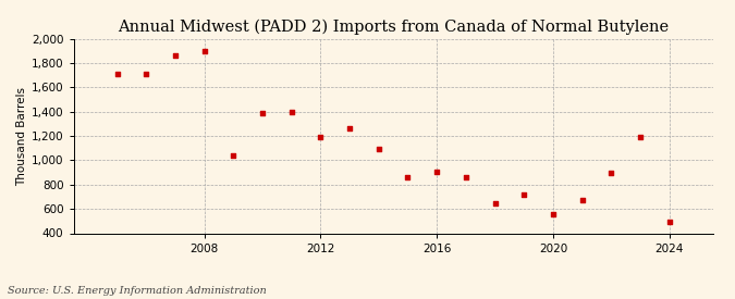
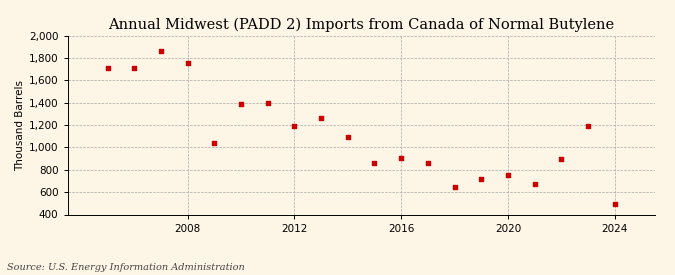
2008: 1,900 -> 1,760
2020: 560 -> 750
